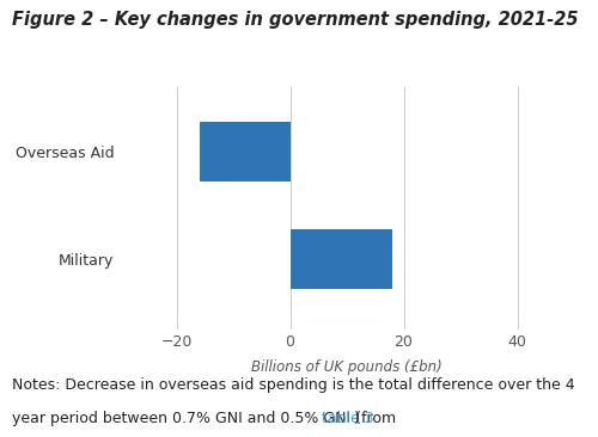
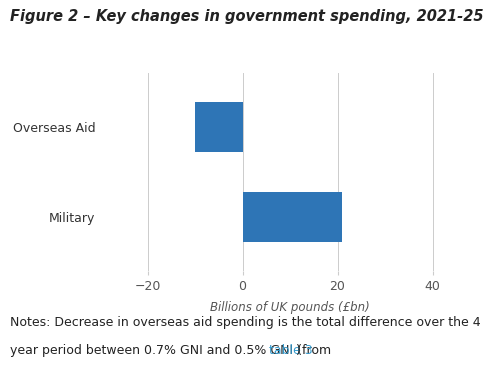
Overseas Aid: -16 -> -10
Military: 18 -> 21
